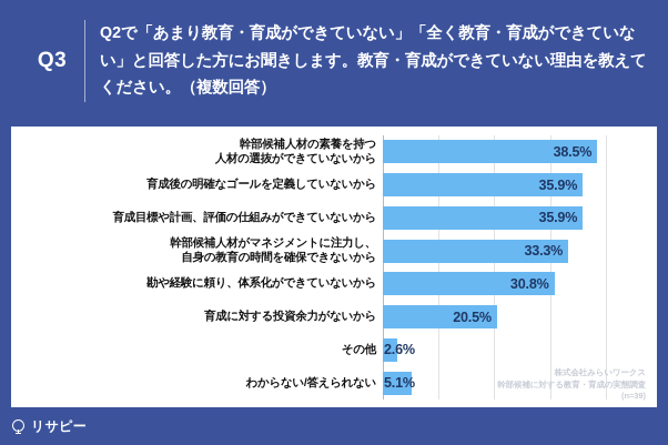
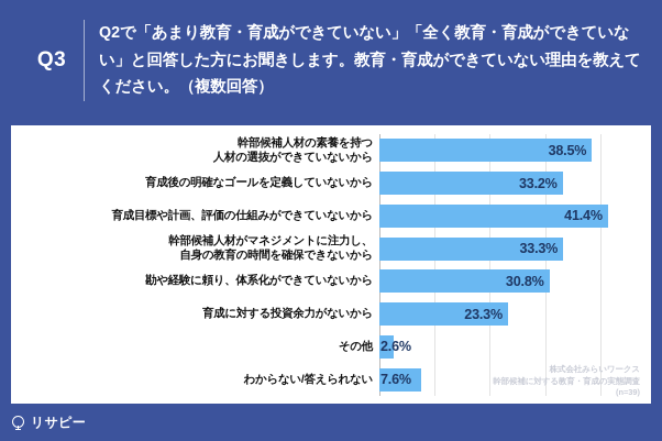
育成後の明確なゴールを定義していないから: 35.9% -> 33.2%
育成目標や計画、評価の仕組みができていないから: 35.9% -> 41.4%
育成に対する投資余力がないから: 20.5% -> 23.3%
わからない/答えられない: 5.1% -> 7.6%
